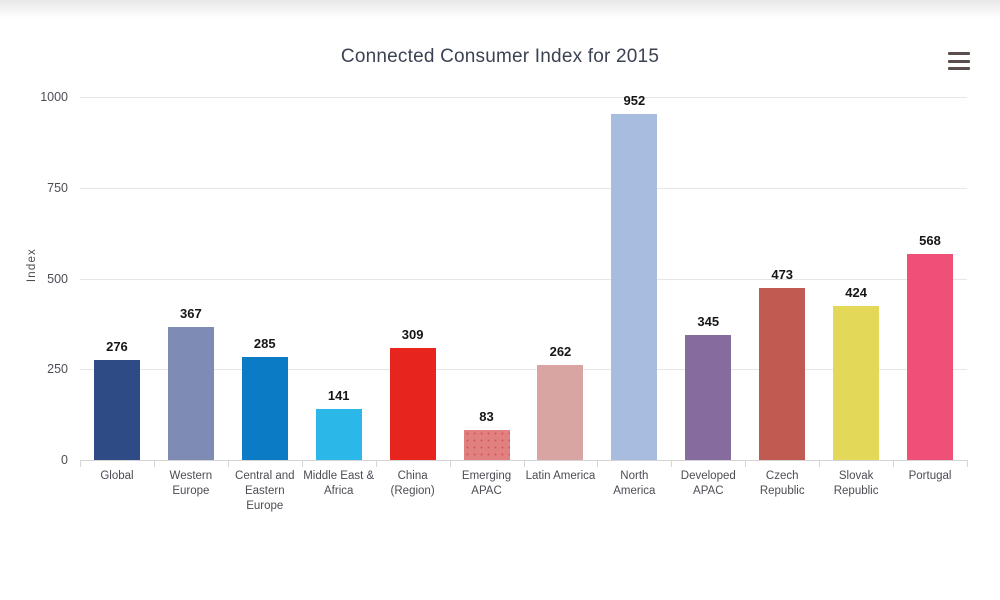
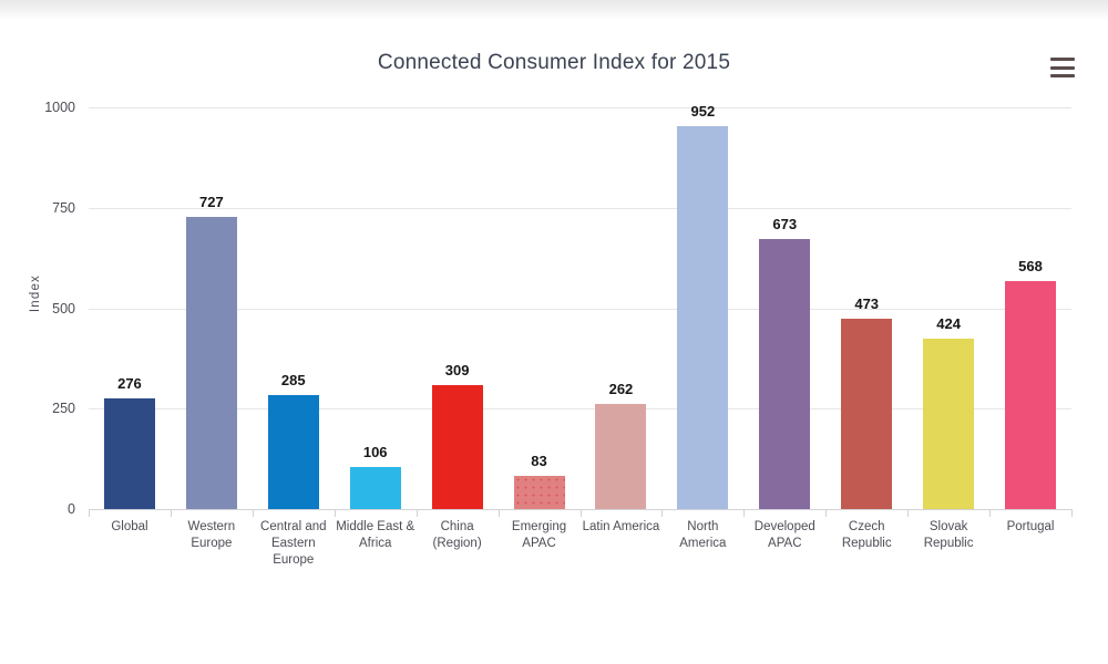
Western Europe: 367 -> 727
Middle East & Africa: 141 -> 106
Developed APAC: 345 -> 673
